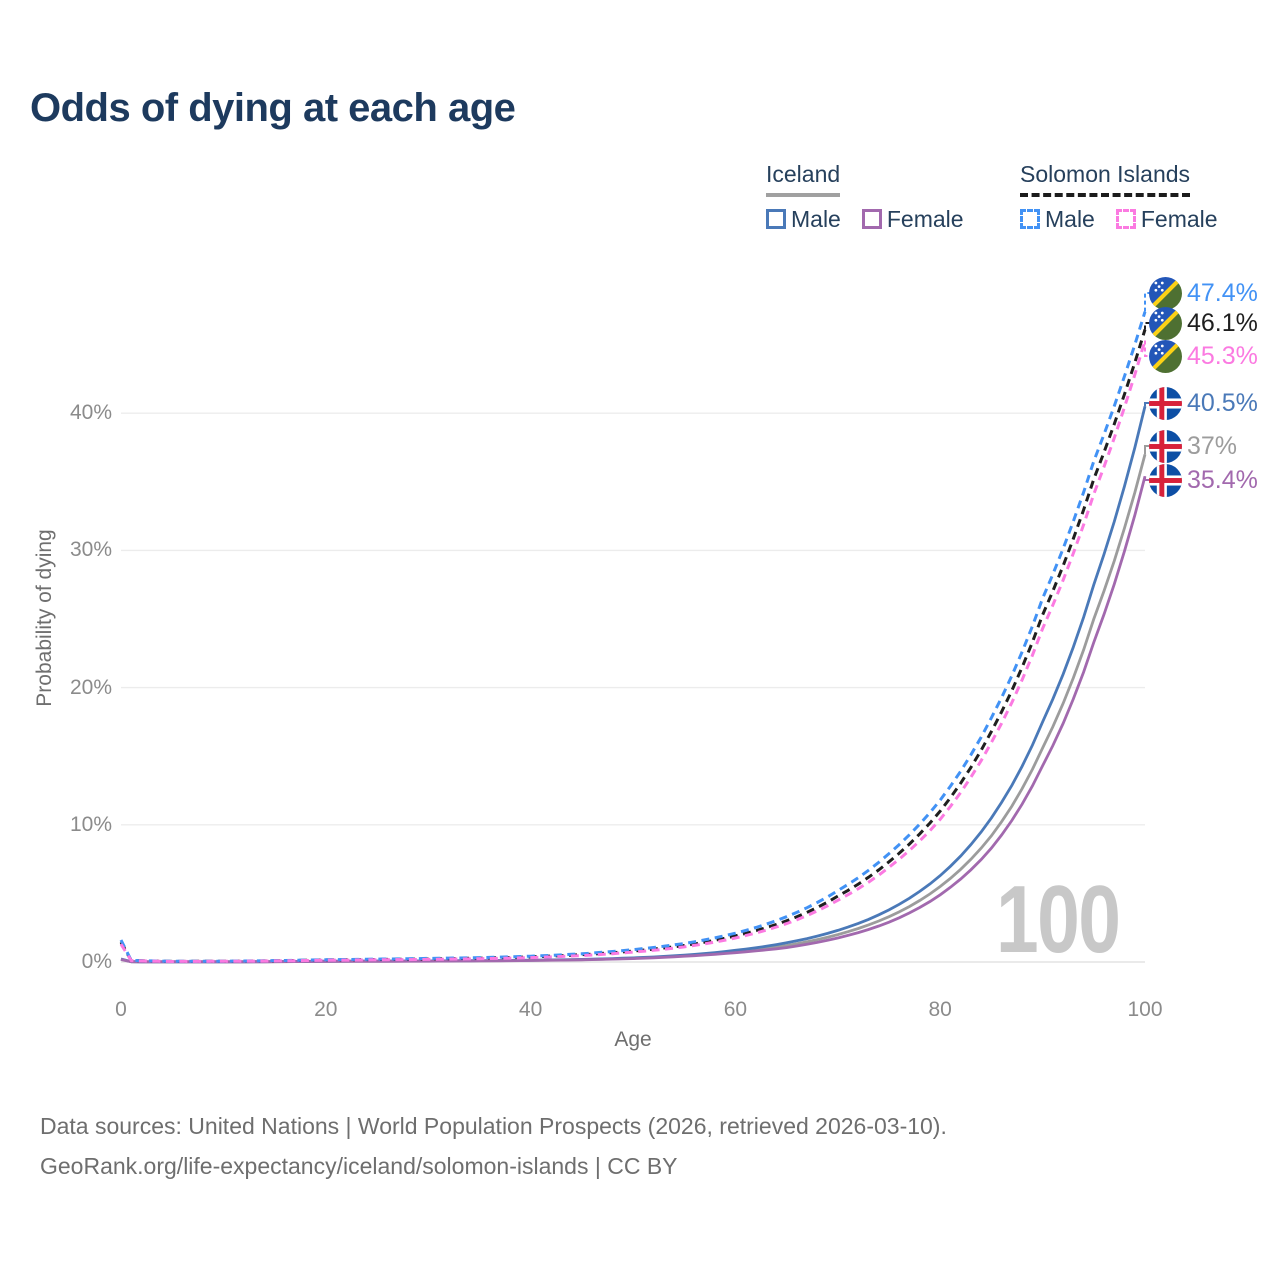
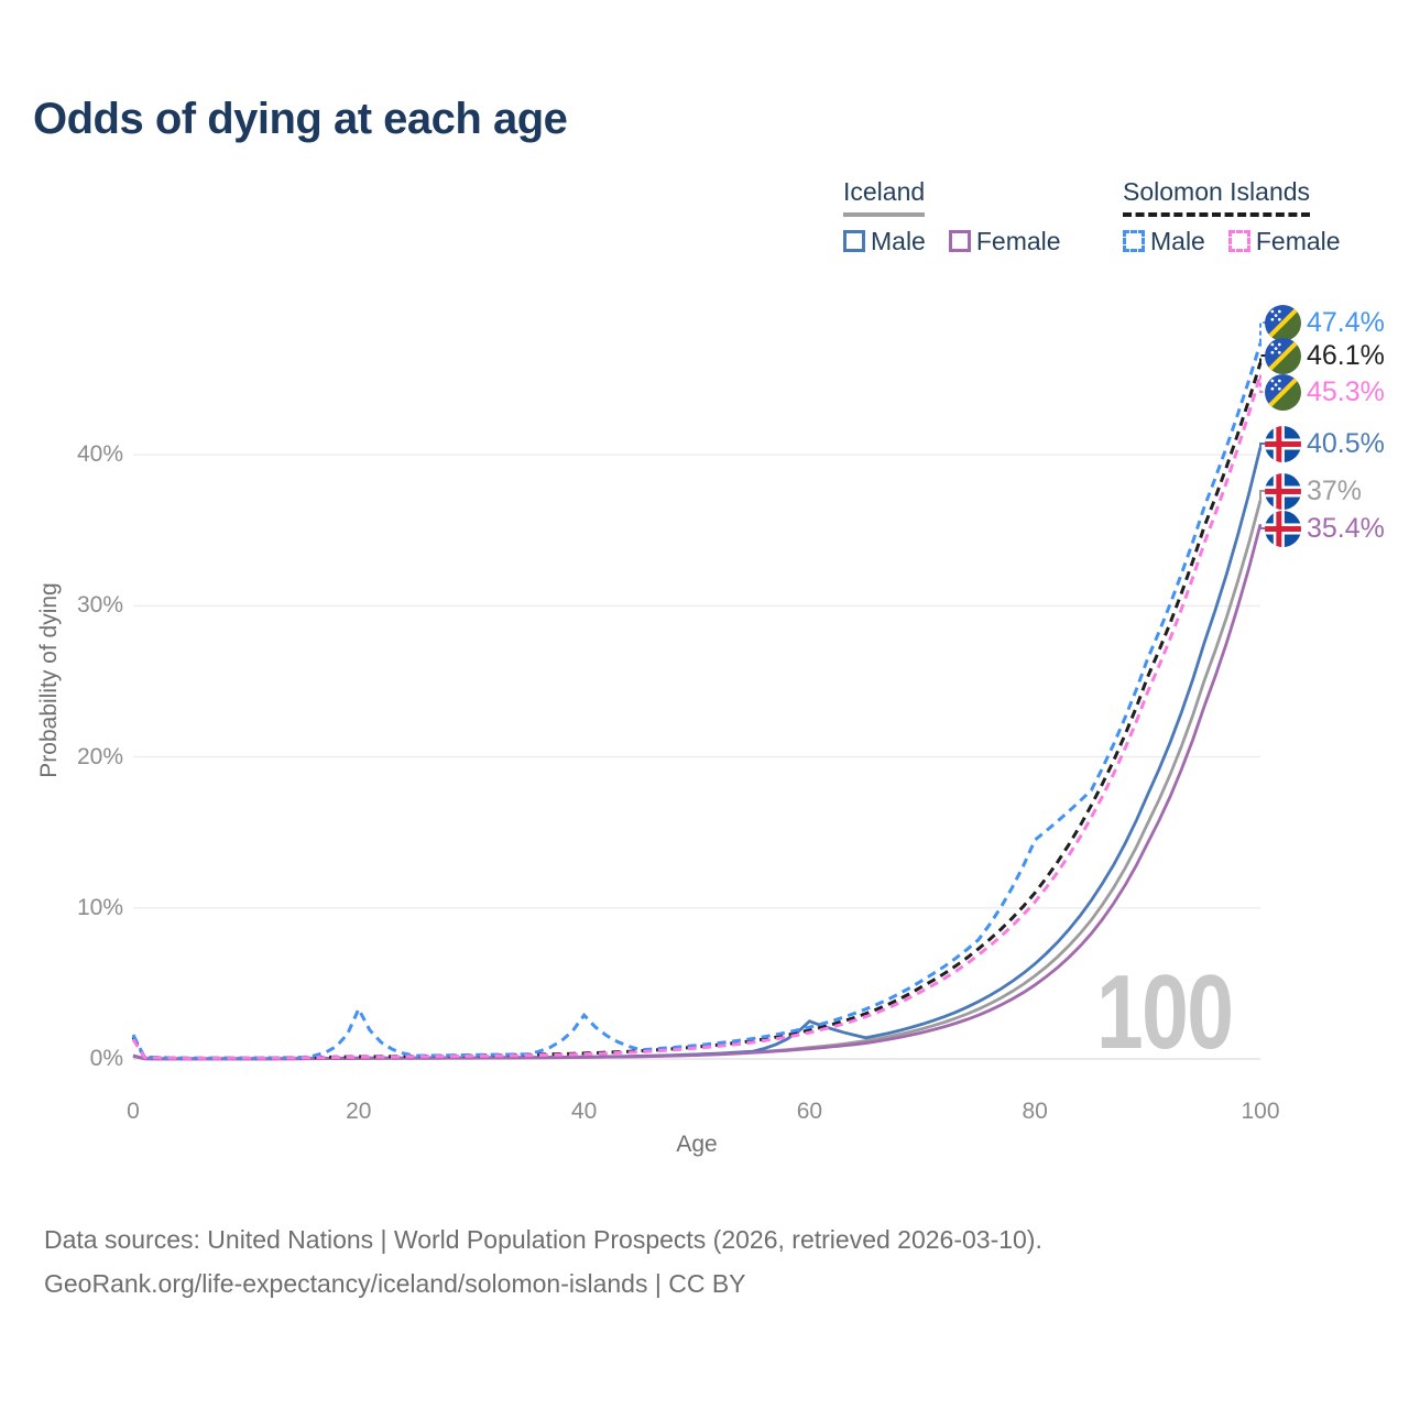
Solomon Islands Male/20: 0.2% -> 3.3%
Solomon Islands Male/40: 0.4% -> 2.9%
Iceland Male/60: 0.8% -> 2.5%
Solomon Islands Male/80: 11.8% -> 14.5%
